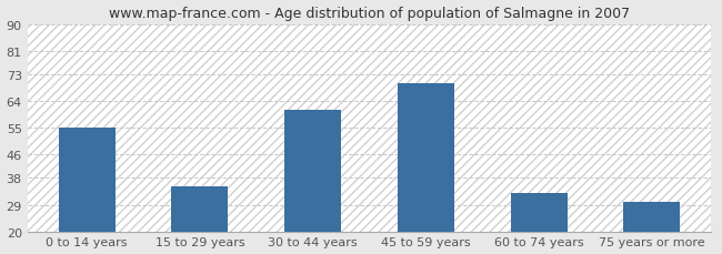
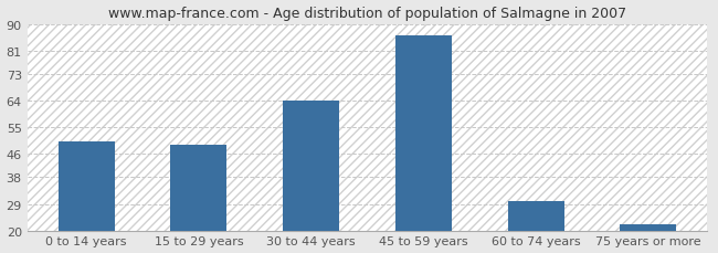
0 to 14 years: 55 -> 50
15 to 29 years: 35 -> 49
30 to 44 years: 61 -> 64
45 to 59 years: 70 -> 86
60 to 74 years: 33 -> 30
75 years or more: 30 -> 22
